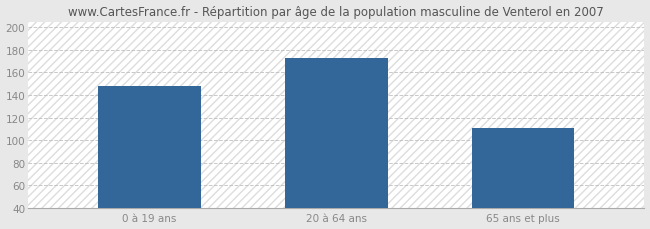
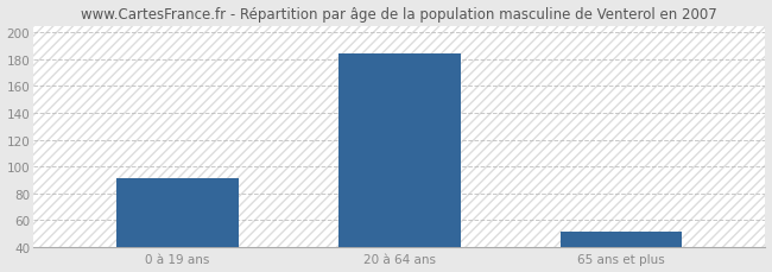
0 à 19 ans: 148 -> 91
20 à 64 ans: 173 -> 184
65 ans et plus: 111 -> 51
